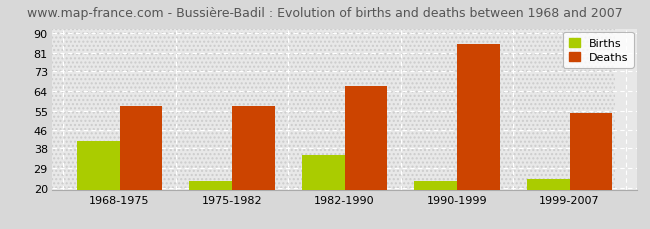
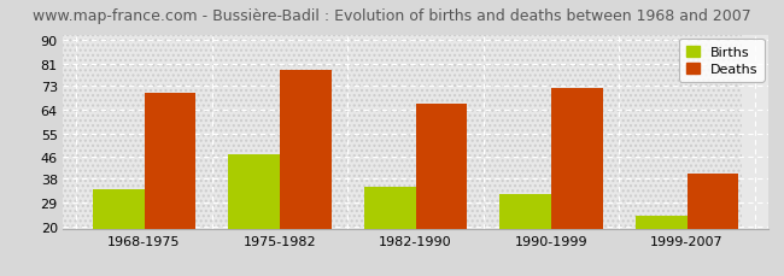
Births/1968-1975: 41 -> 34
Deaths/1968-1975: 57 -> 70
Births/1975-1982: 23 -> 47
Deaths/1975-1982: 57 -> 79
Births/1990-1999: 23 -> 32
Deaths/1990-1999: 85 -> 72
Deaths/1999-2007: 54 -> 40
